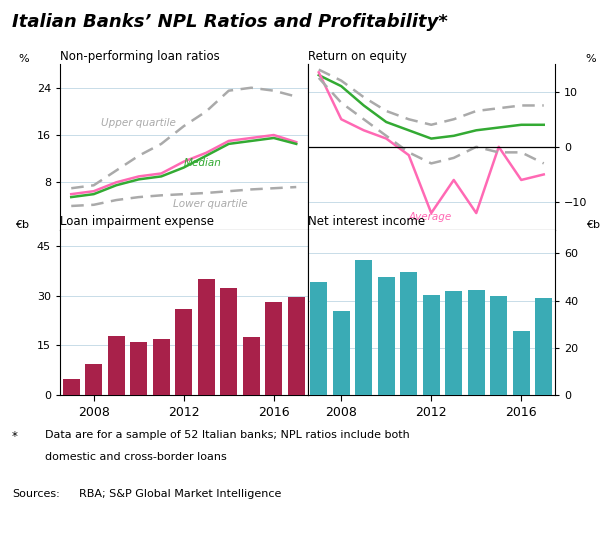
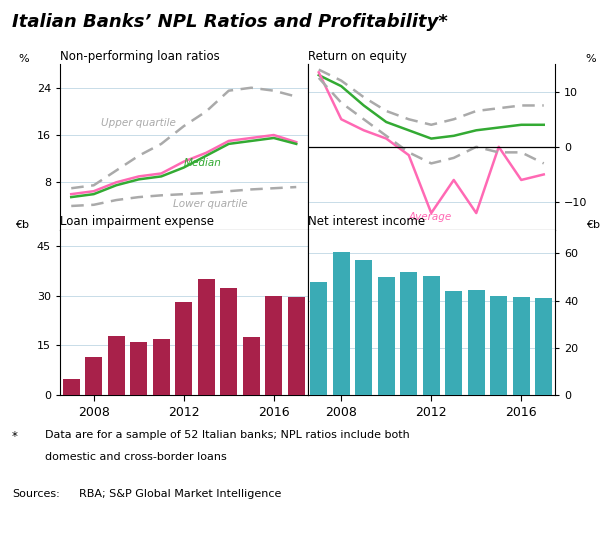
Loan impairment expense/2008: 9.5 -> 11.5
Loan impairment expense/2012: 26.0 -> 28.0
Loan impairment expense/2016: 28.0 -> 30.0
Net interest income/2008: 35.5 -> 60.5
Net interest income/2012: 42.5 -> 50.5
Net interest income/2016: 27.0 -> 41.5
